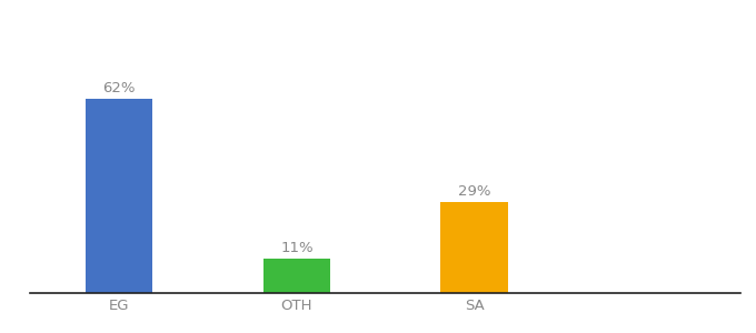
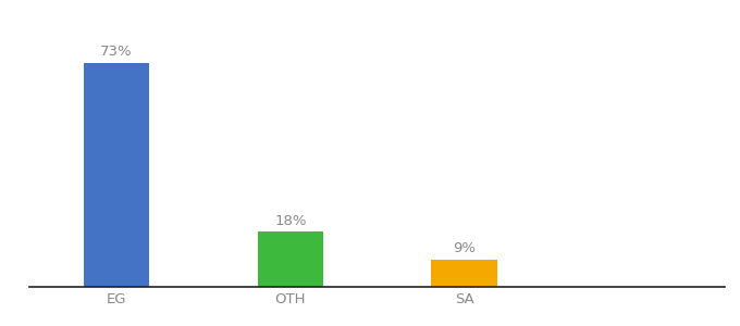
EG: 62% -> 73%
OTH: 11% -> 18%
SA: 29% -> 9%
